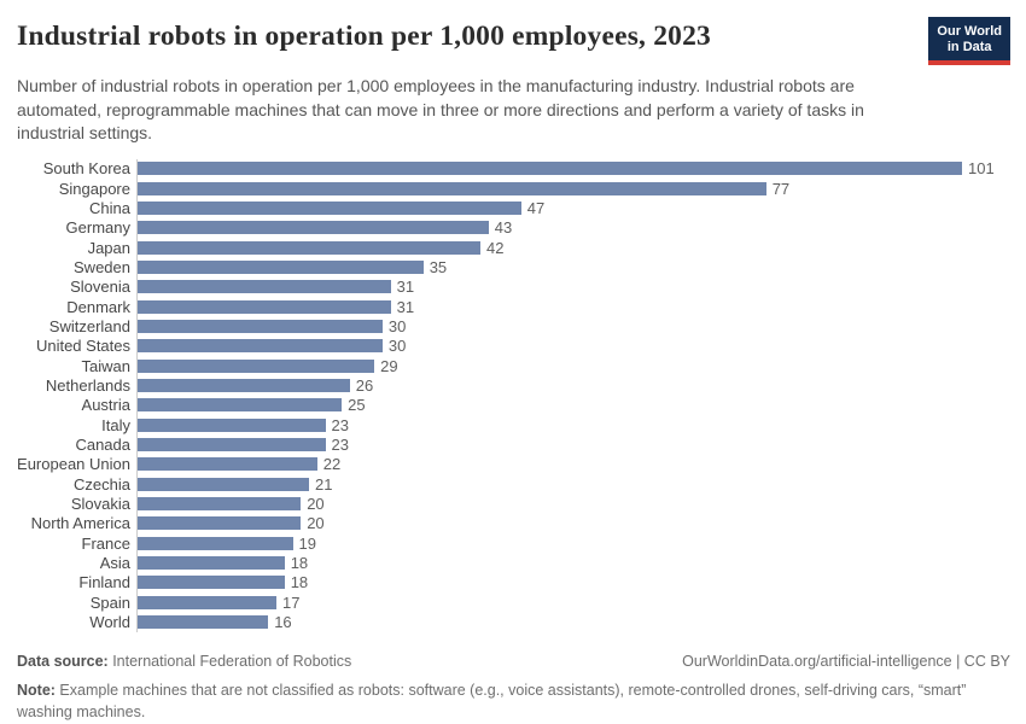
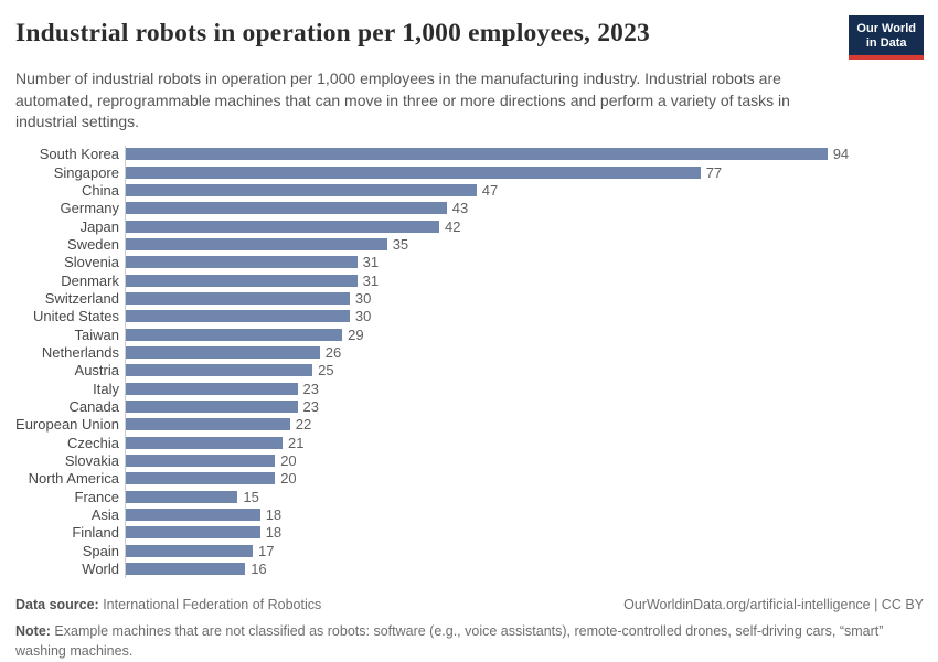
South Korea: 101 -> 94
France: 19 -> 15
